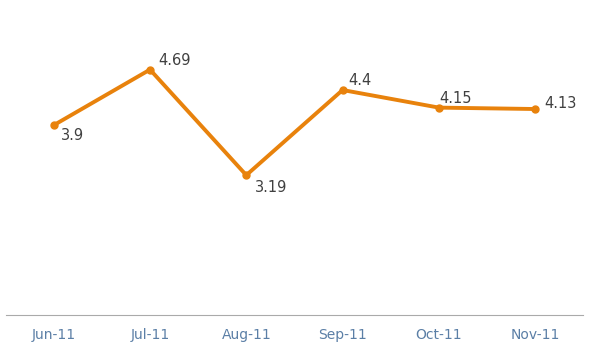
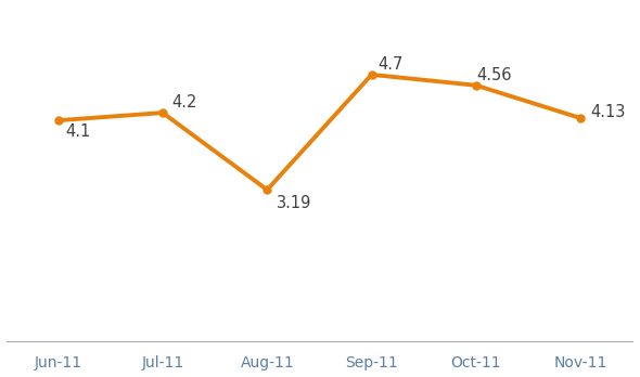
Jun-11: 3.9 -> 4.1
Jul-11: 4.69 -> 4.2
Sep-11: 4.4 -> 4.7
Oct-11: 4.15 -> 4.56
